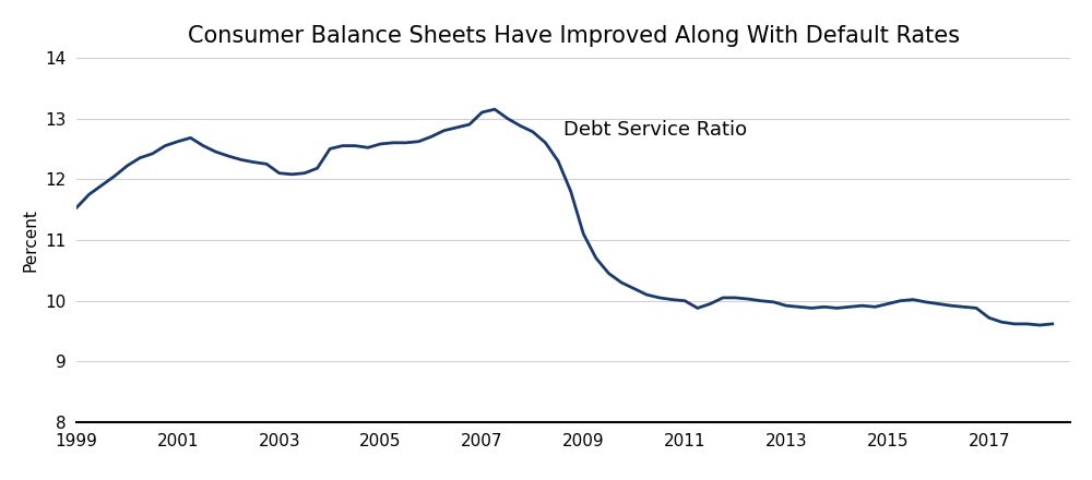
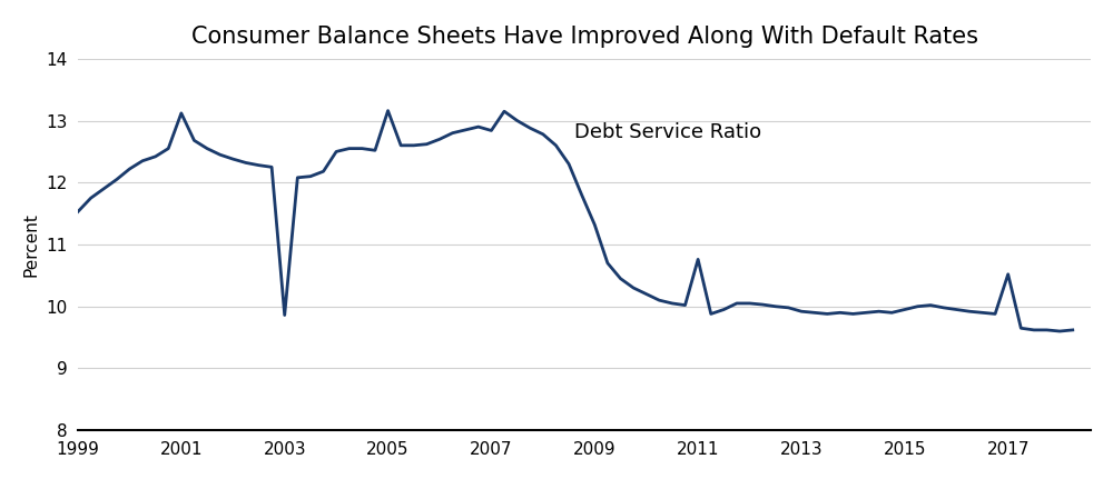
2001: 12.62 -> 13.12
2003: 12.10 -> 9.86
2005: 12.58 -> 13.16
2007: 13.10 -> 12.84
2009: 11.10 -> 11.32
2011: 10.00 -> 10.76
2017: 9.72 -> 10.52
